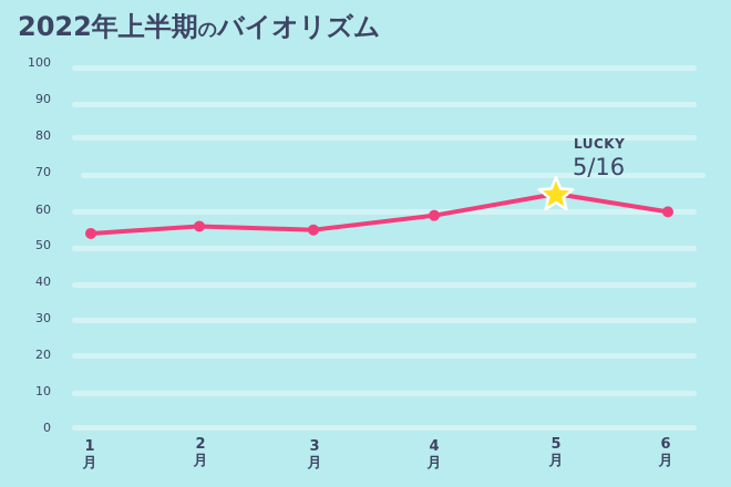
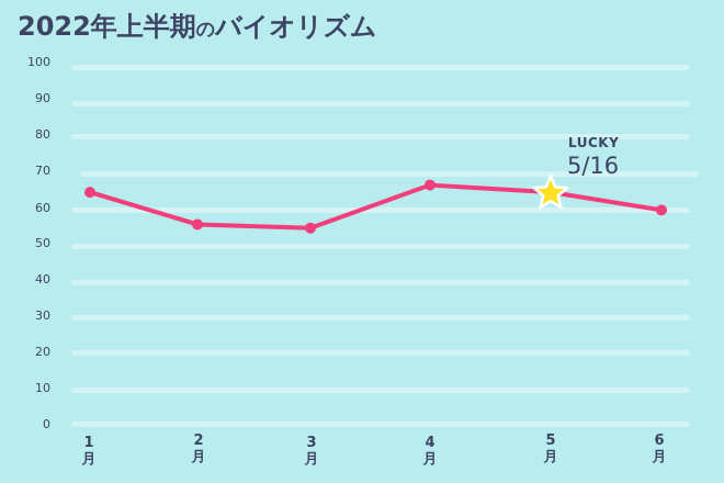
1月: 54 -> 65
4月: 59 -> 67
